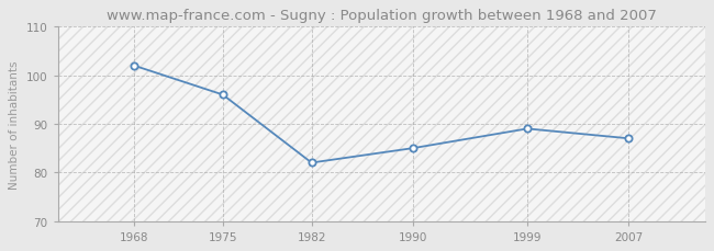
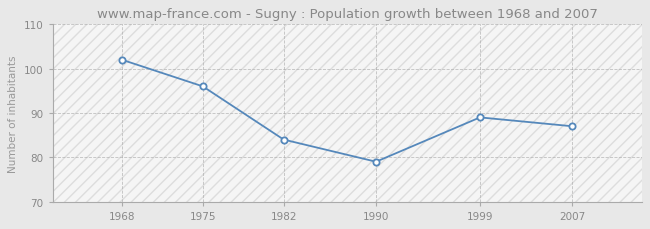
1982: 82 -> 84
1990: 85 -> 79
